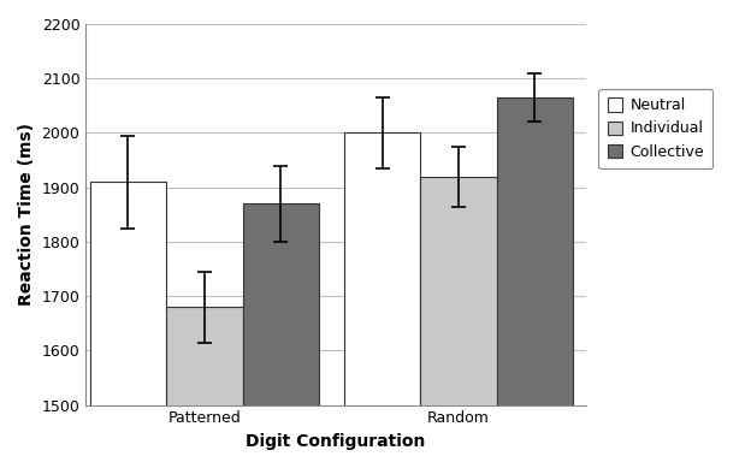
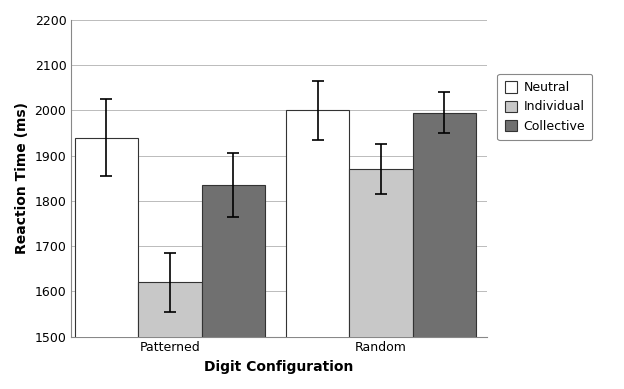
Neutral/Patterned: 1910 -> 1940
Individual/Patterned: 1680 -> 1620
Collective/Patterned: 1870 -> 1835
Individual/Random: 1920 -> 1870
Collective/Random: 2065 -> 1995
